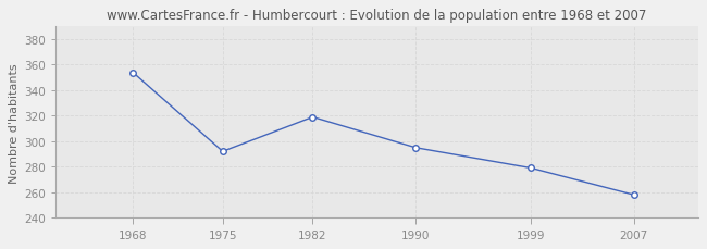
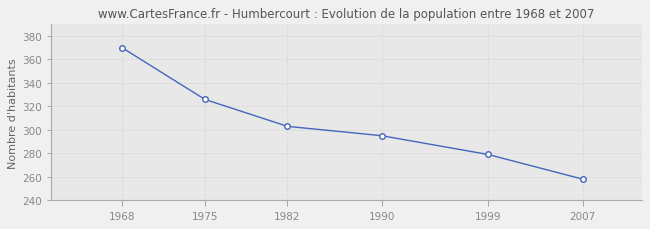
1968: 354 -> 370
1975: 292 -> 326
1982: 319 -> 303
